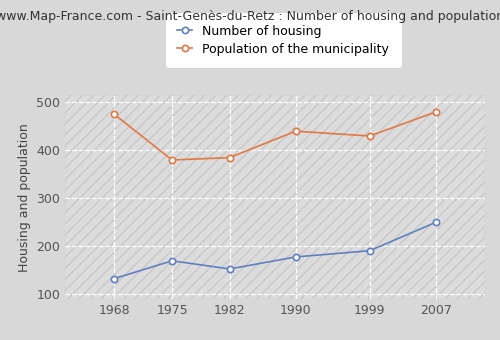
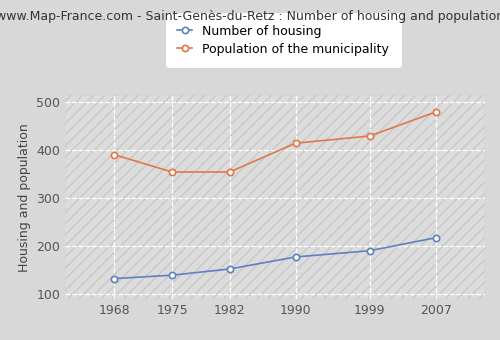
Population of the municipality/1968: 475 -> 391
Number of housing/1975: 170 -> 140
Population of the municipality/1975: 380 -> 355
Population of the municipality/1982: 385 -> 355
Population of the municipality/1990: 440 -> 415
Number of housing/2007: 250 -> 218
